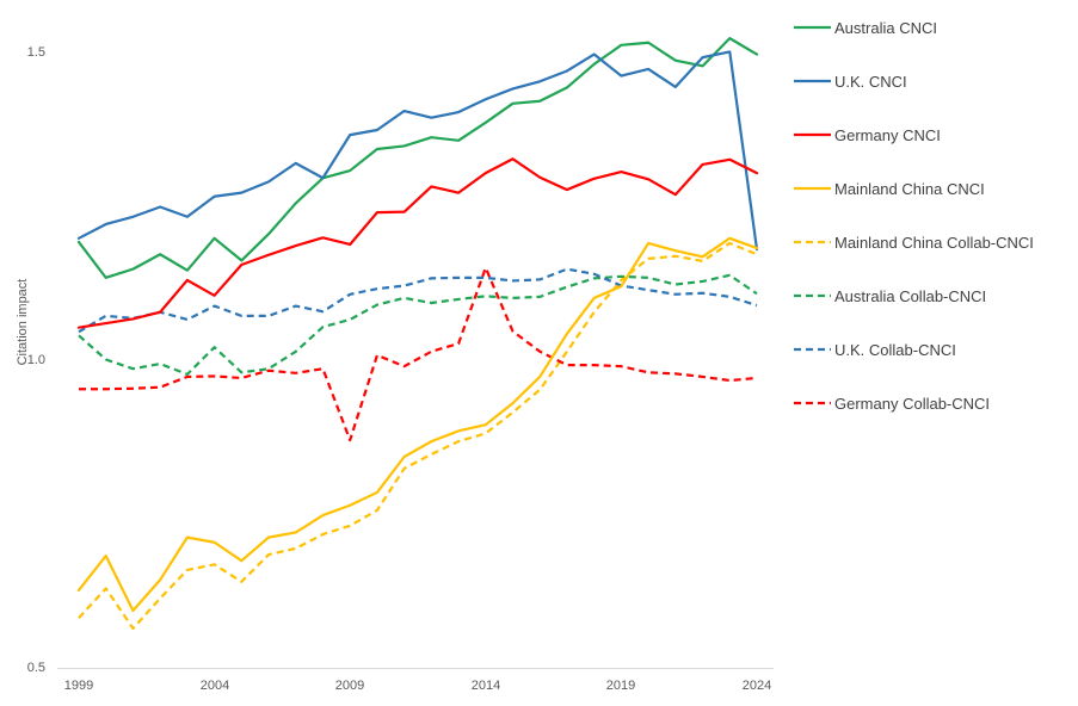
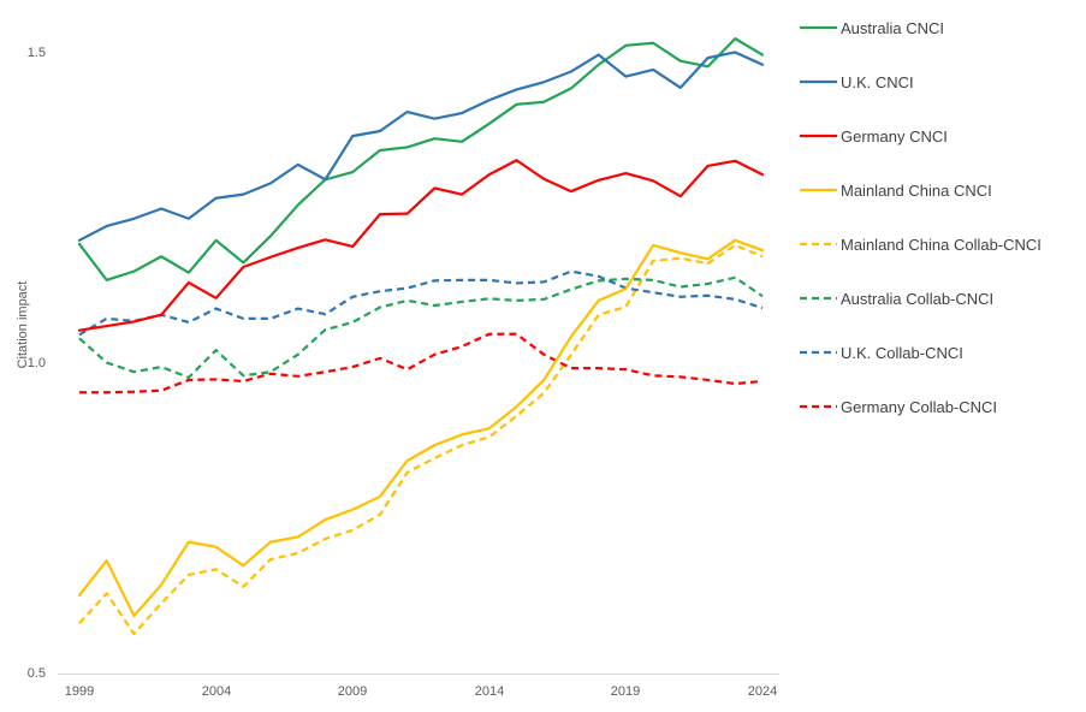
Germany Collab-CNCI/2009: 0.87 -> 0.99
Germany Collab-CNCI/2014: 1.15 -> 1.05
Mainland China Collab-CNCI/2019: 1.13 -> 1.09
U.K. CNCI/2024: 1.18 -> 1.48
